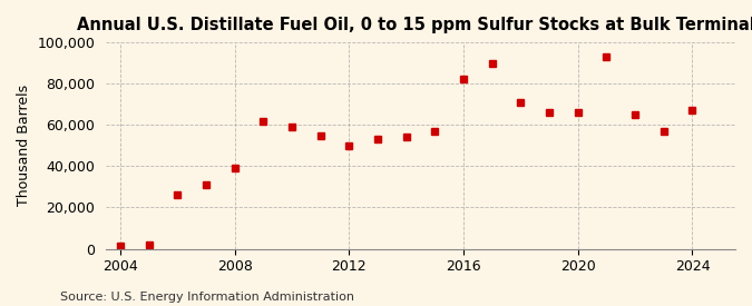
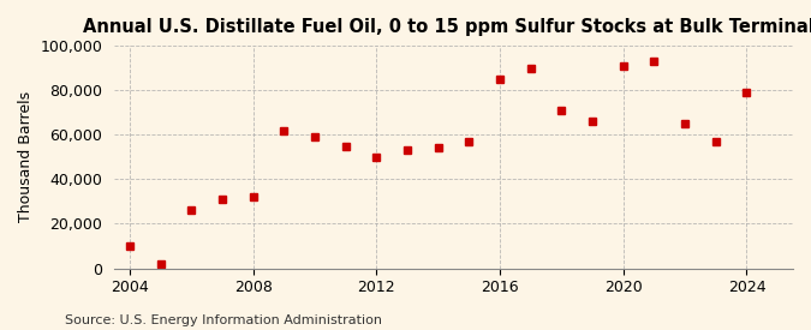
2004: 1,000 -> 10,000
2008: 39,000 -> 32,000
2016: 82,000 -> 85,000
2020: 66,000 -> 91,000
2024: 67,000 -> 79,000
